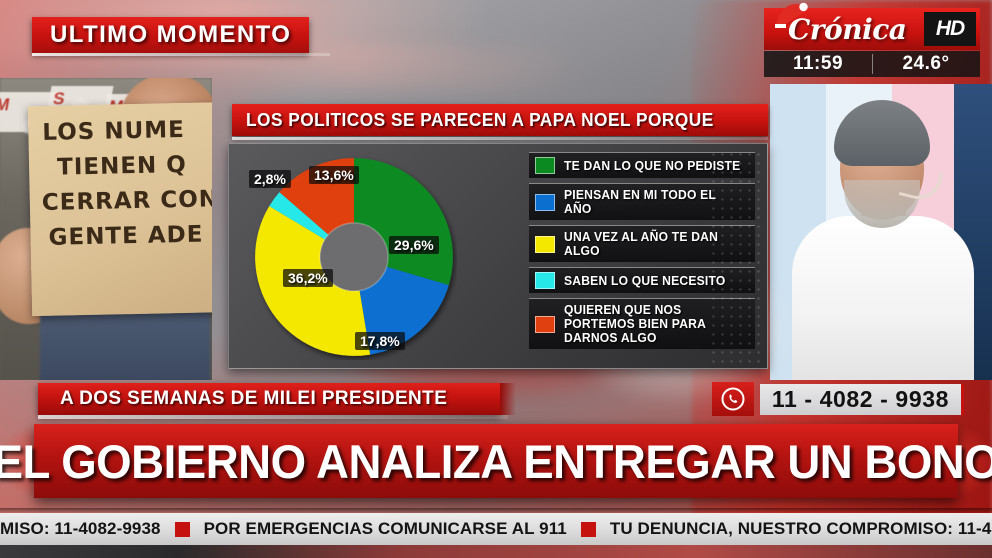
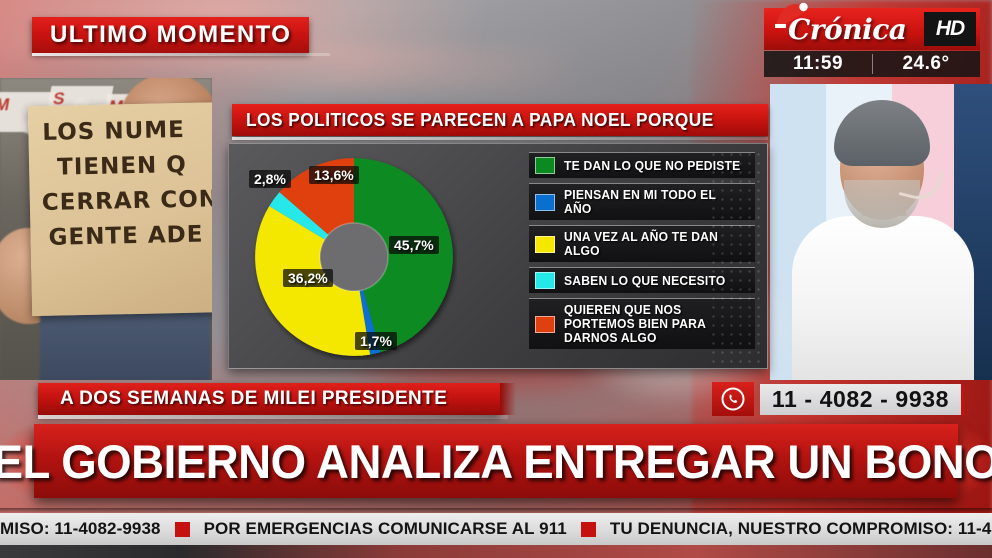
TE DAN LO QUE NO PEDISTE: 29,6% -> 45,7%
PIENSAN EN MI TODO EL AÑO: 17,8% -> 1,7%
